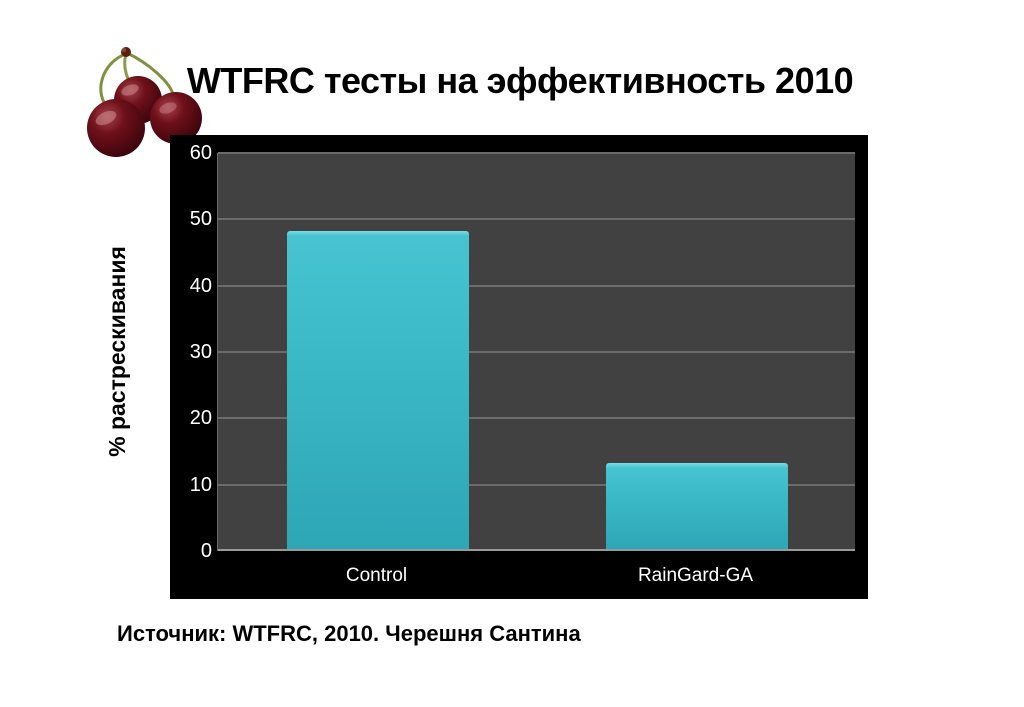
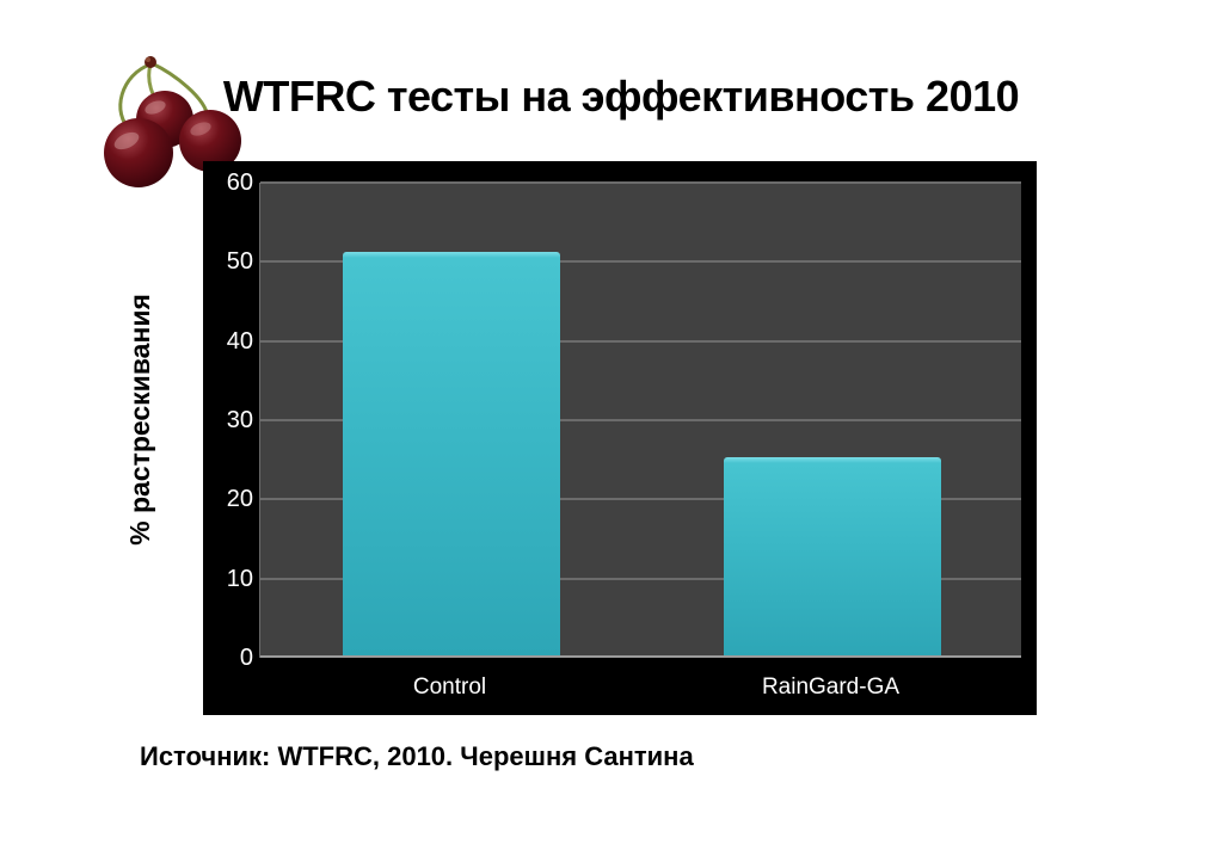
Control: 48 -> 51
RainGard-GA: 13 -> 25
